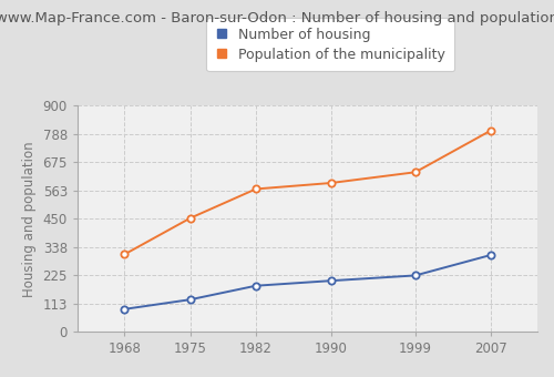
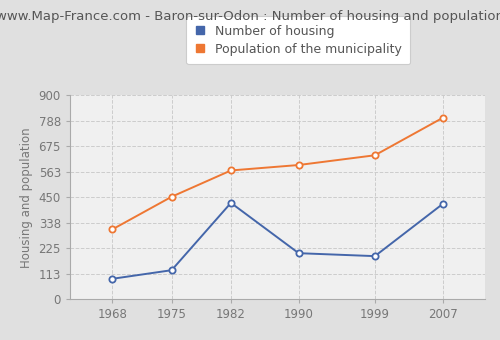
Number of housing/1982: 183 -> 425
Number of housing/1999: 224 -> 190
Number of housing/2007: 305 -> 420
